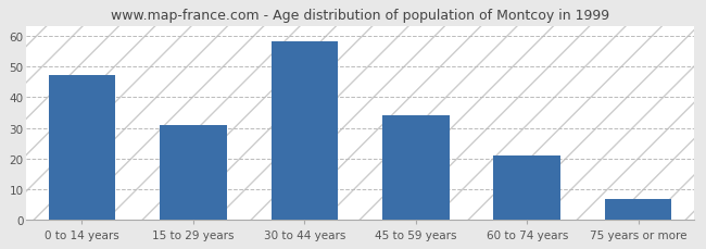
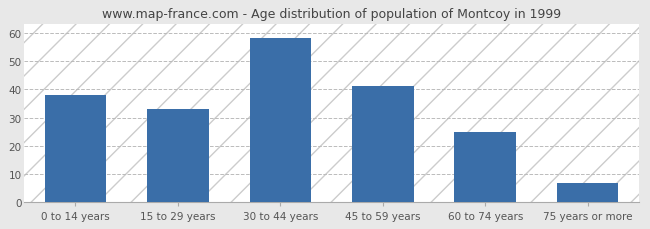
0 to 14 years: 47 -> 38
15 to 29 years: 31 -> 33
45 to 59 years: 34 -> 41
60 to 74 years: 21 -> 25
